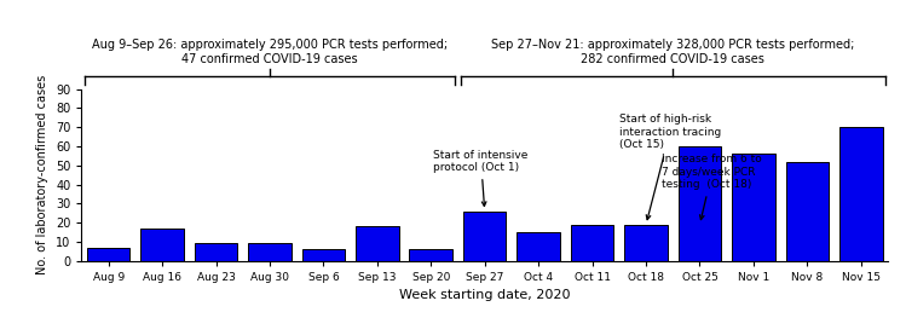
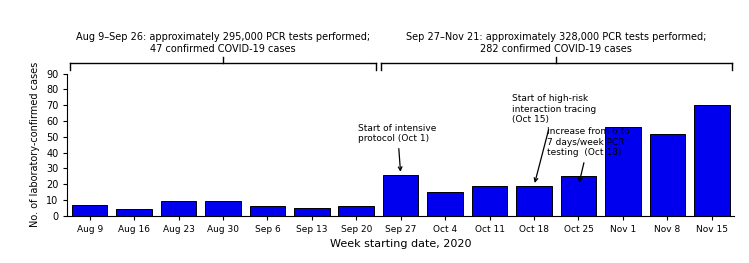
Aug 16: 17 -> 4
Sep 13: 18 -> 5
Oct 25: 60 -> 25
